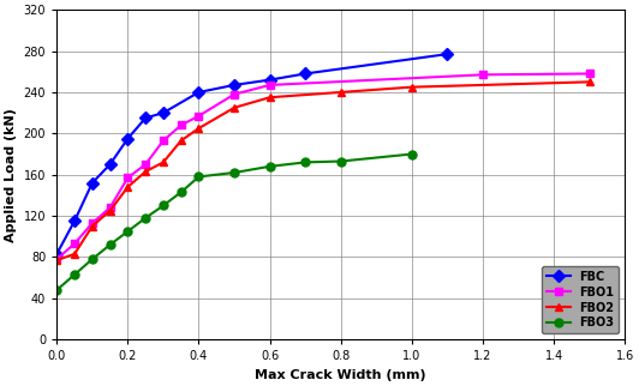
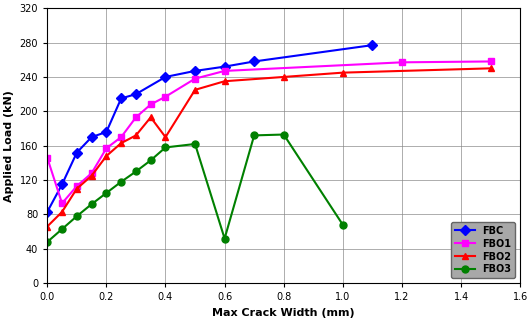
FBO1/0.0: 78 -> 146
FBO2/0.0: 77 -> 66
FBC/0.2: 195 -> 176
FBO2/0.4: 205 -> 170
FBO3/0.6: 168 -> 52
FBO3/1.0: 180 -> 68
